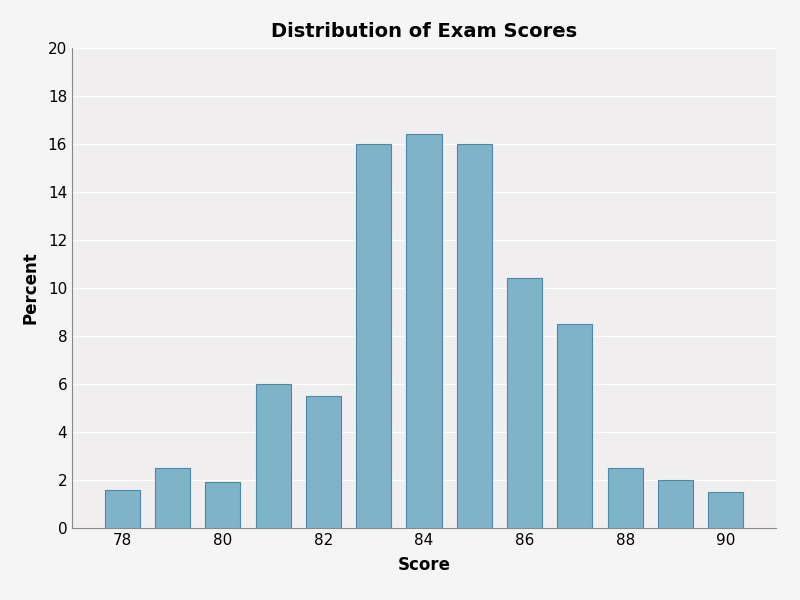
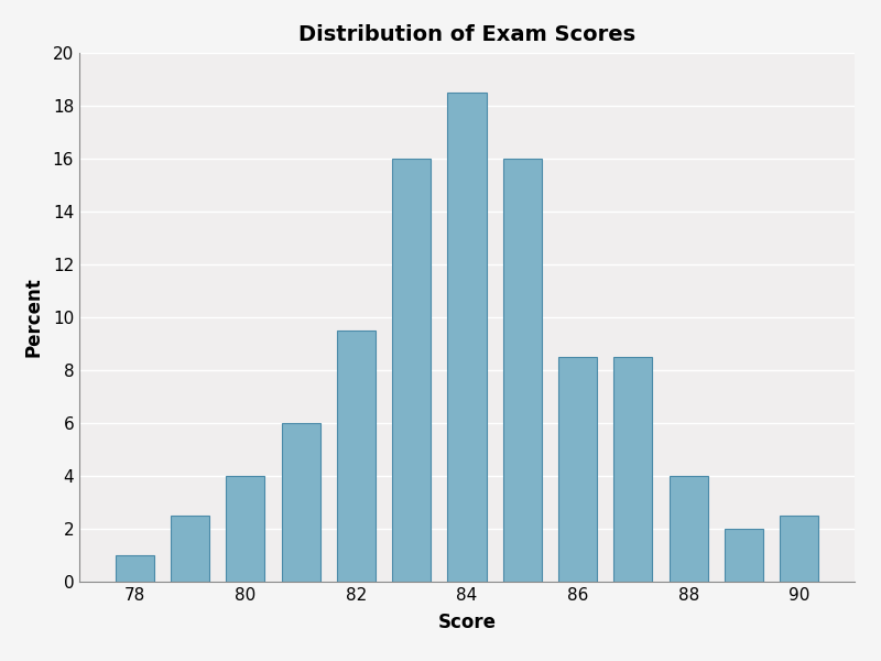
78: 1.6 -> 1.0
80: 1.9 -> 4.0
82: 5.5 -> 9.5
84: 16.4 -> 18.5
86: 10.4 -> 8.5
88: 2.5 -> 4.0
90: 1.5 -> 2.5
